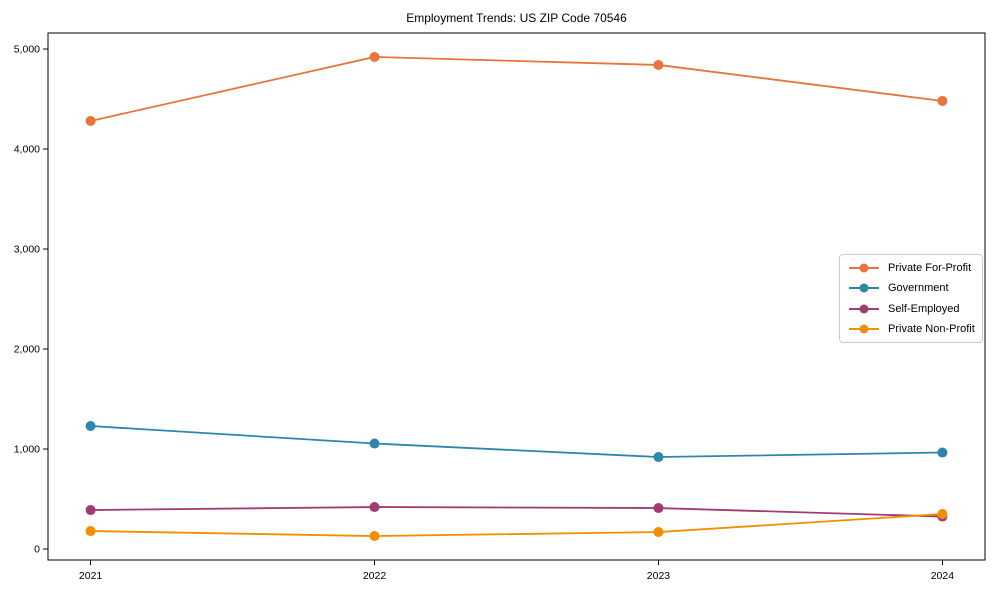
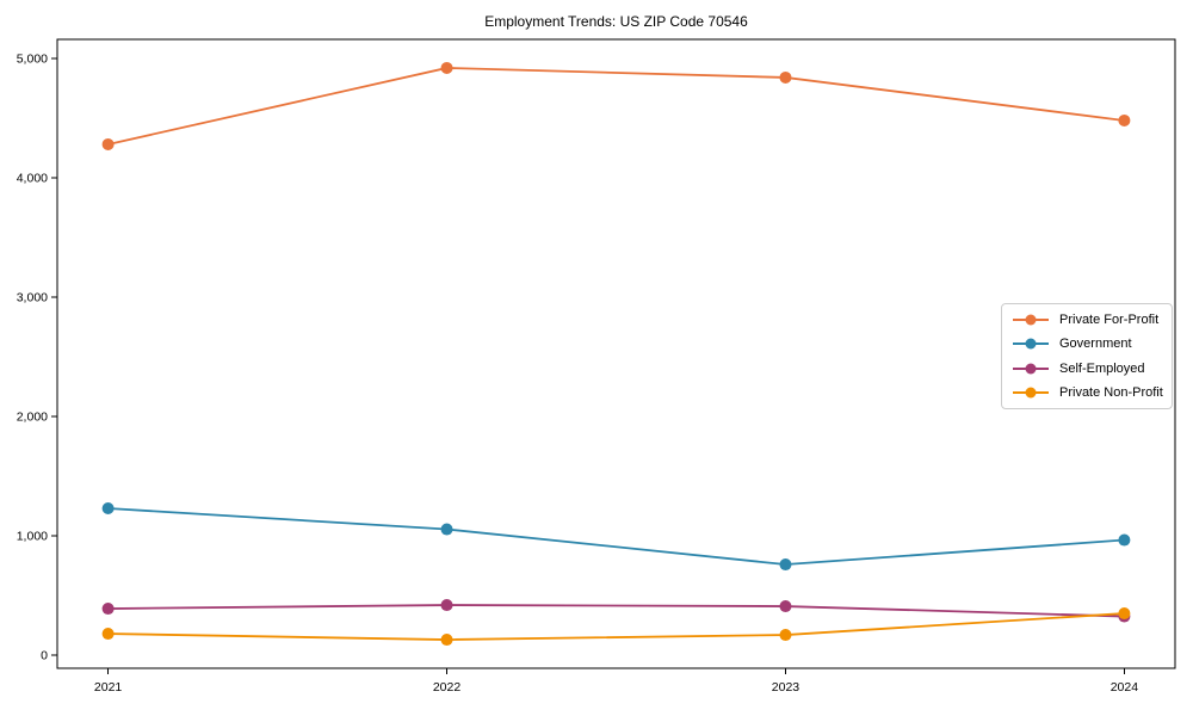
Government/2023: 920 -> 760
